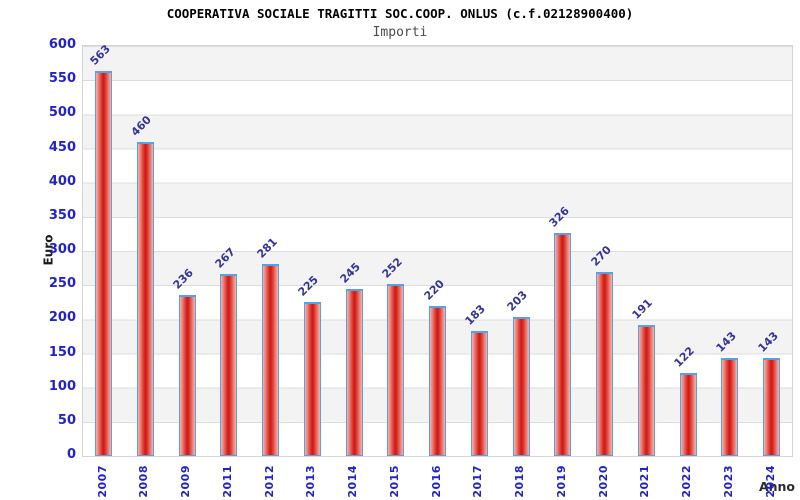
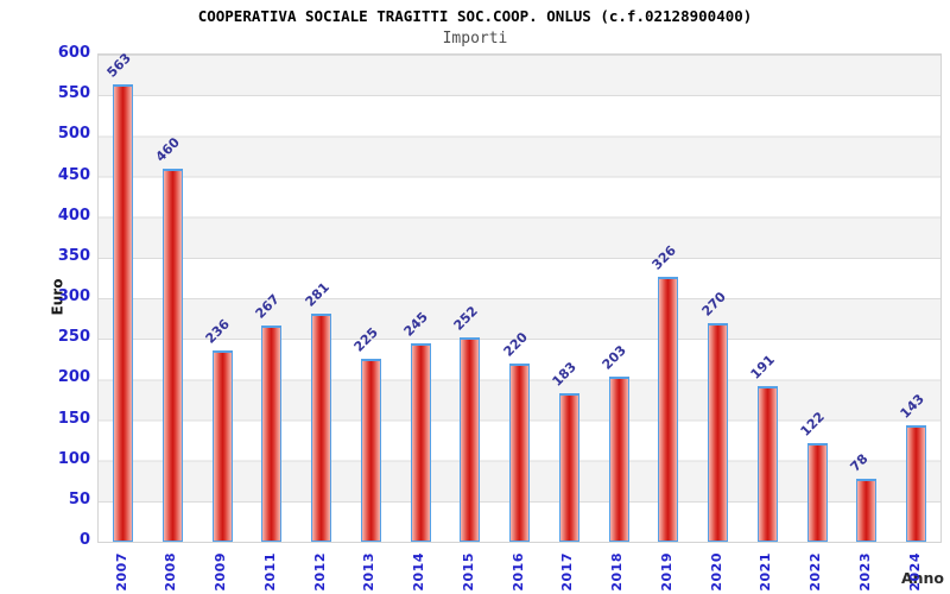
2023: 143 -> 78
